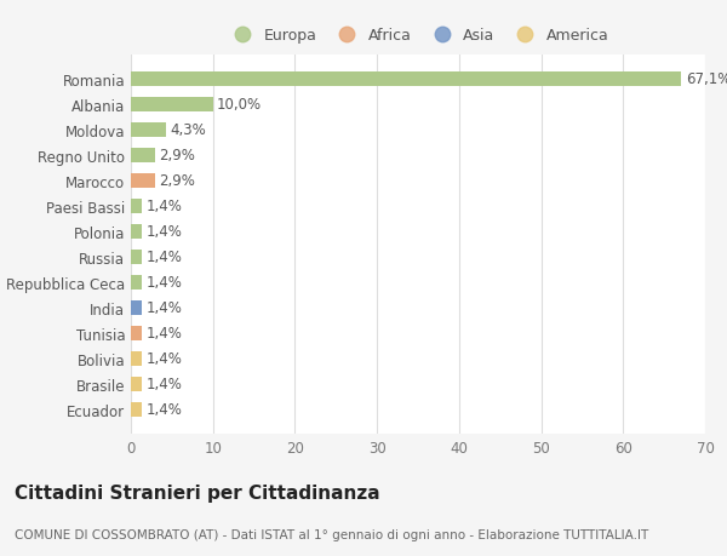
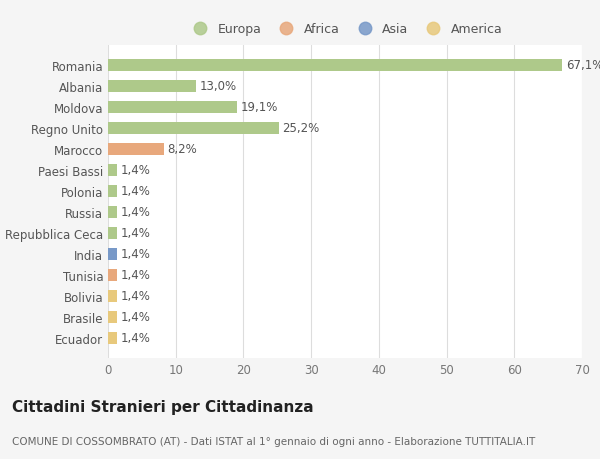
Albania: 10,0% -> 13,0%
Moldova: 4,3% -> 19,1%
Regno Unito: 2,9% -> 25,2%
Marocco: 2,9% -> 8,2%
